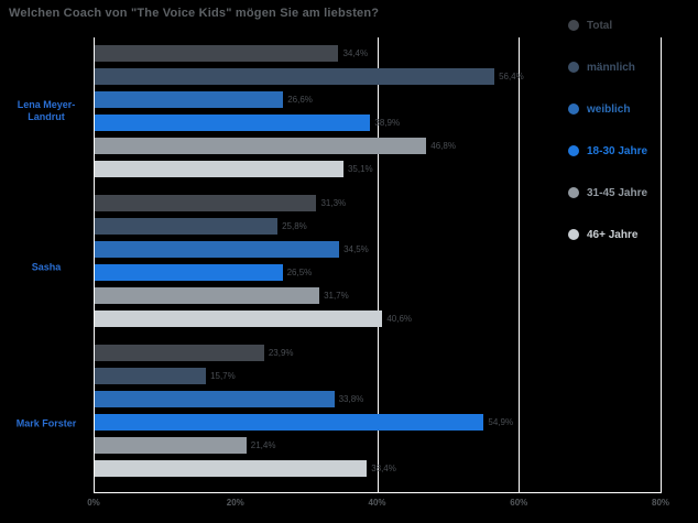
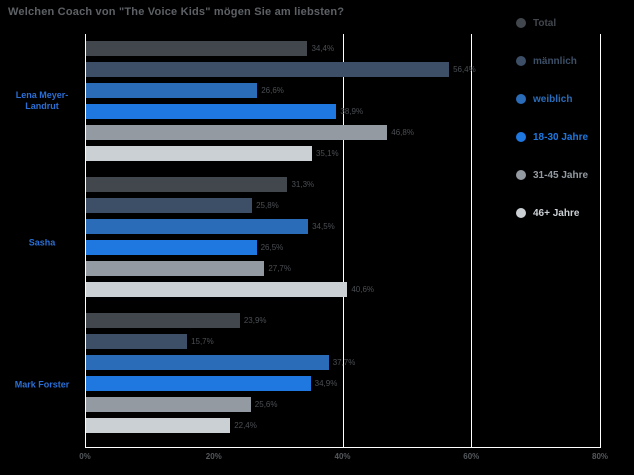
31-45 Jahre/Sasha: 31,7% -> 27,7%
weiblich/Mark Forster: 33,8% -> 37,7%
18-30 Jahre/Mark Forster: 54,9% -> 34,9%
31-45 Jahre/Mark Forster: 21,4% -> 25,6%
46+ Jahre/Mark Forster: 38,4% -> 22,4%
